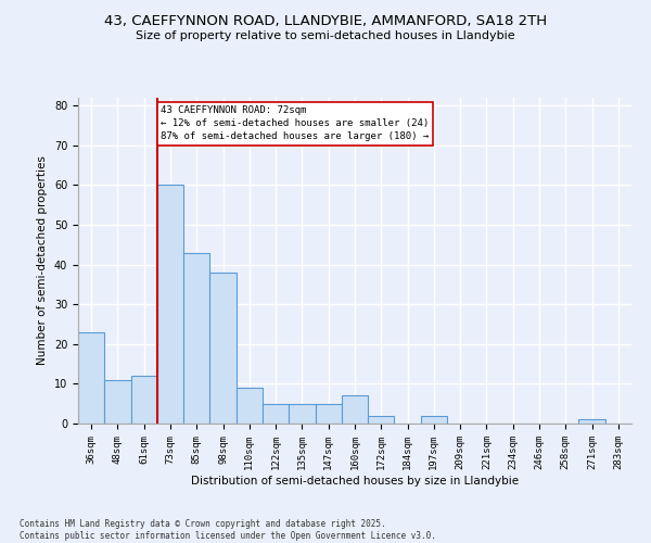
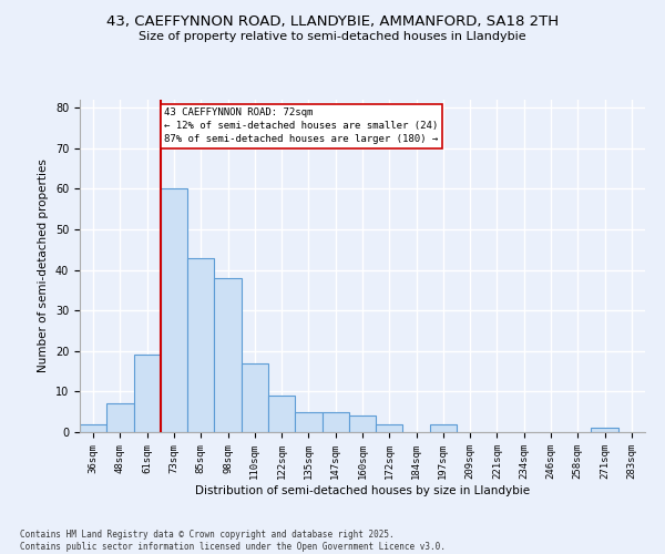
36sqm: 23 -> 2
48sqm: 11 -> 7
61sqm: 12 -> 19
110sqm: 9 -> 17
122sqm: 5 -> 9
160sqm: 7 -> 4
